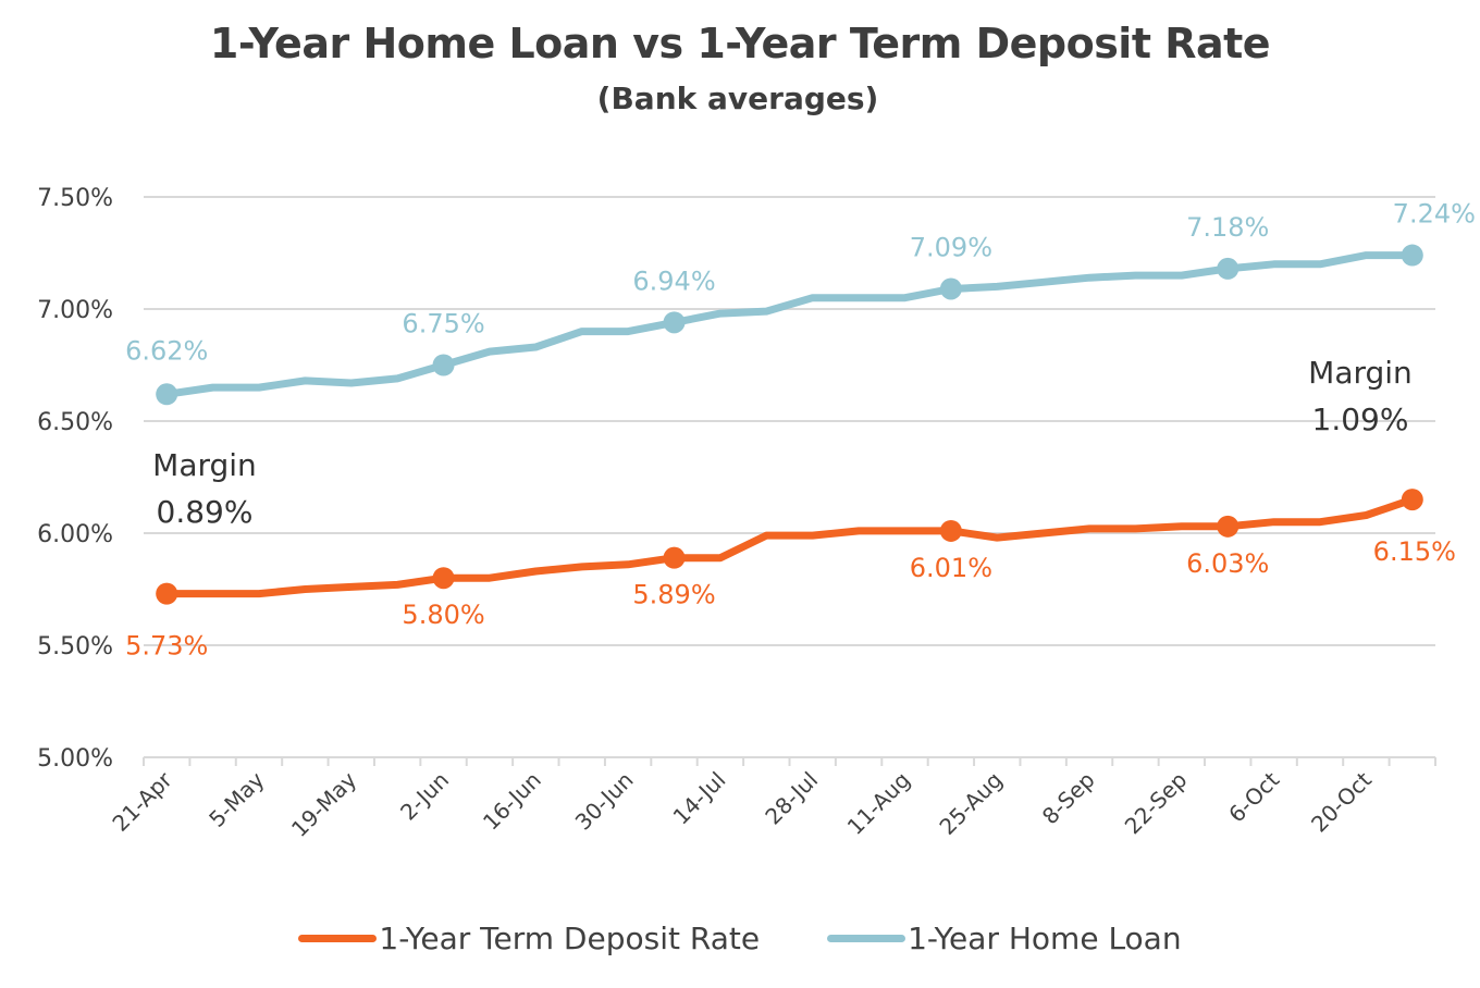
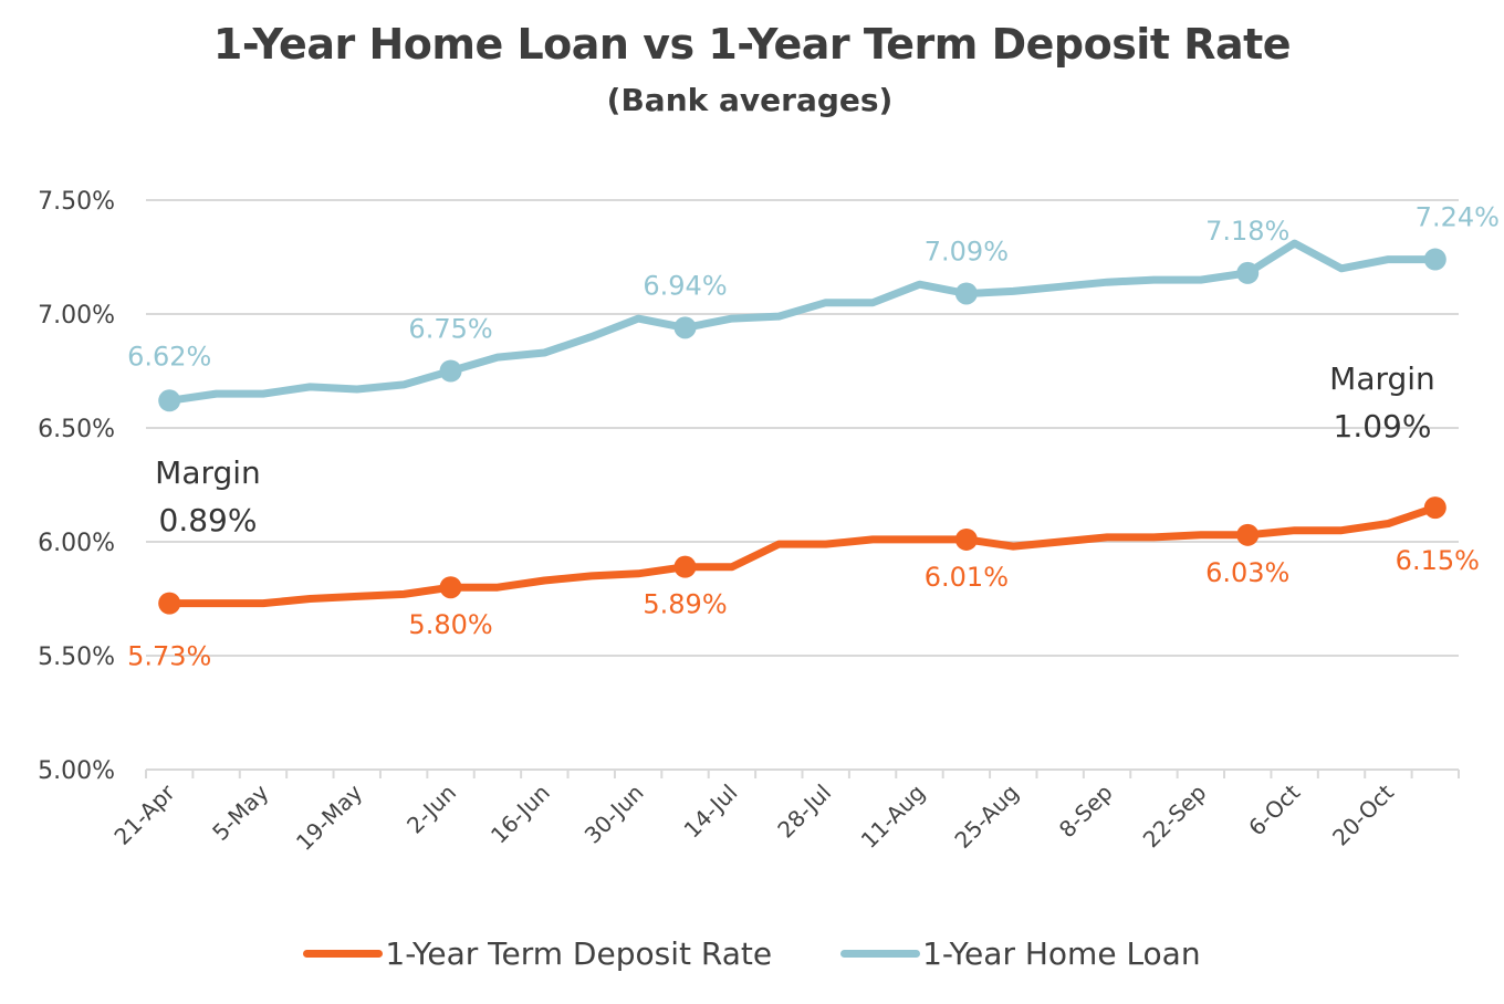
1-Year Home Loan/30-Jun: 6.90% -> 6.98%
1-Year Home Loan/11-Aug: 7.05% -> 7.13%
1-Year Home Loan/6-Oct: 7.20% -> 7.31%
